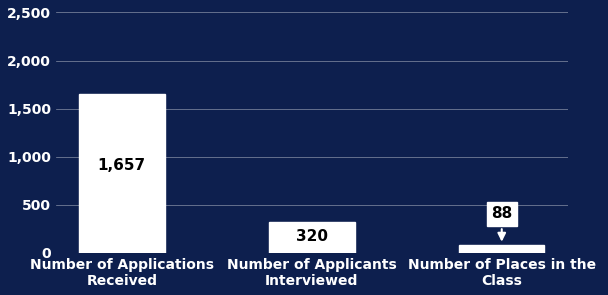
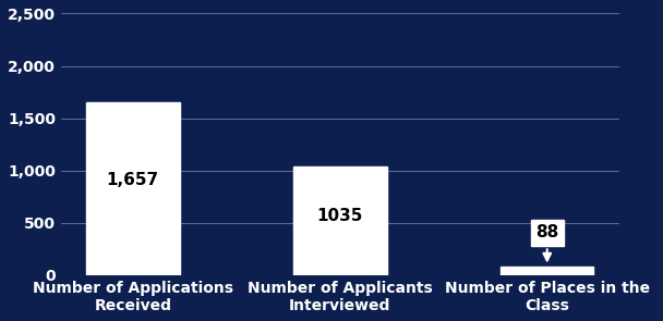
Number of Applicants Interviewed: 320 -> 1035
